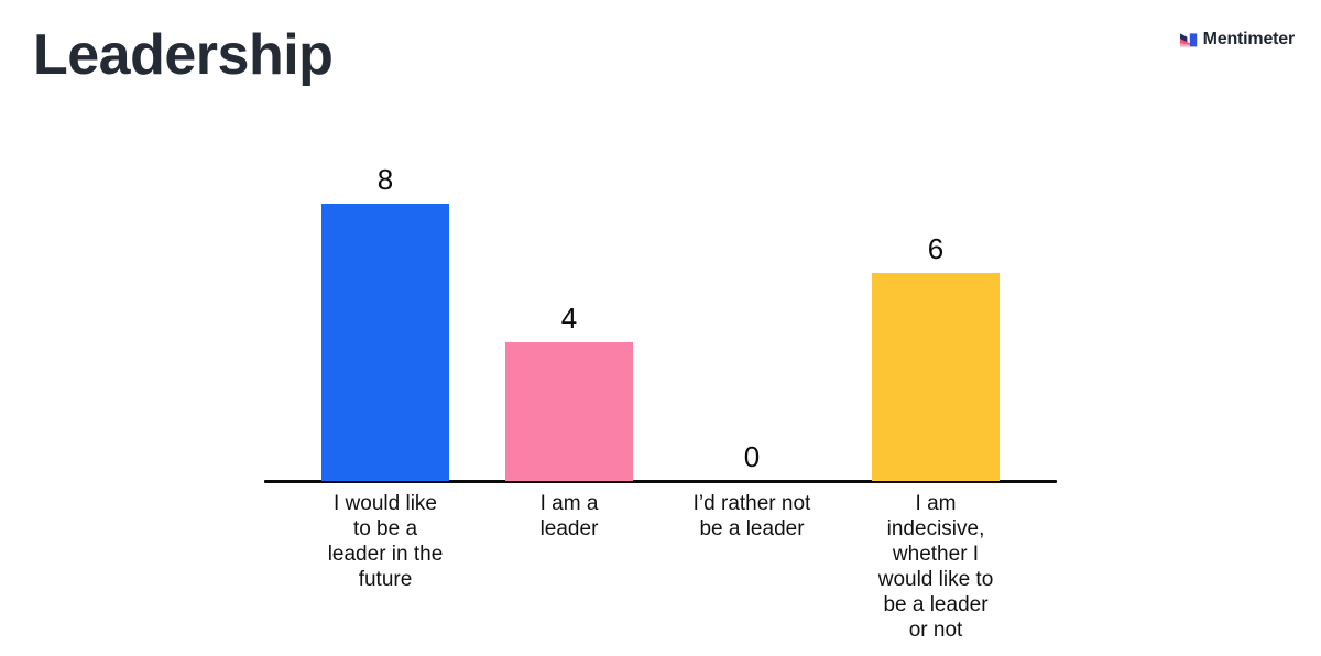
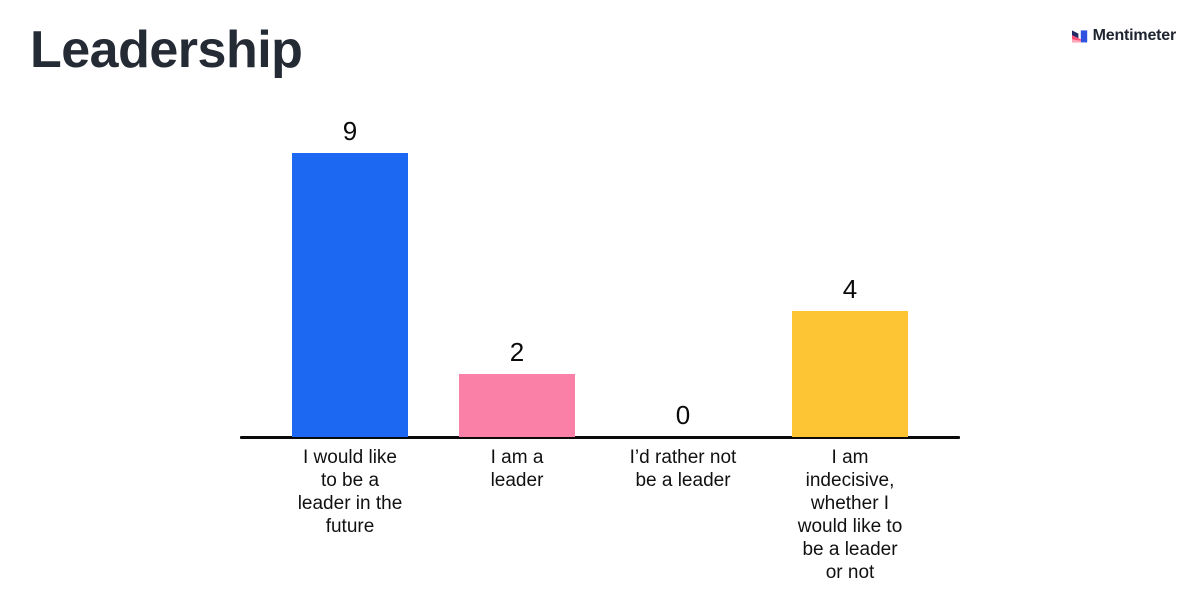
I would like to be a leader in the future: 8 -> 9
I am a leader: 4 -> 2
I am indecisive, whether I would like to be a leader or not: 6 -> 4
